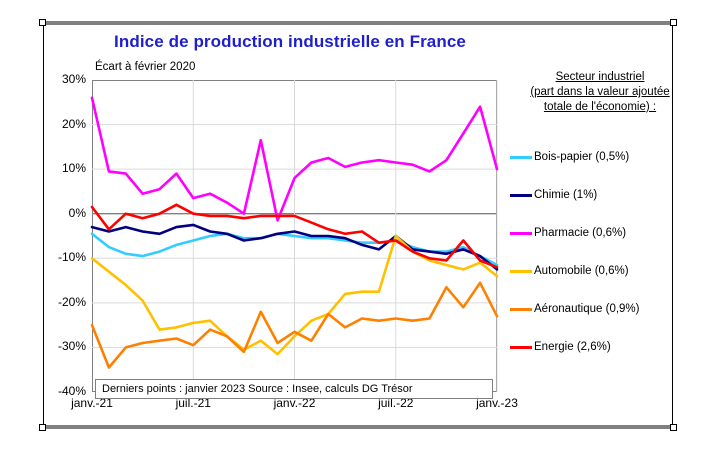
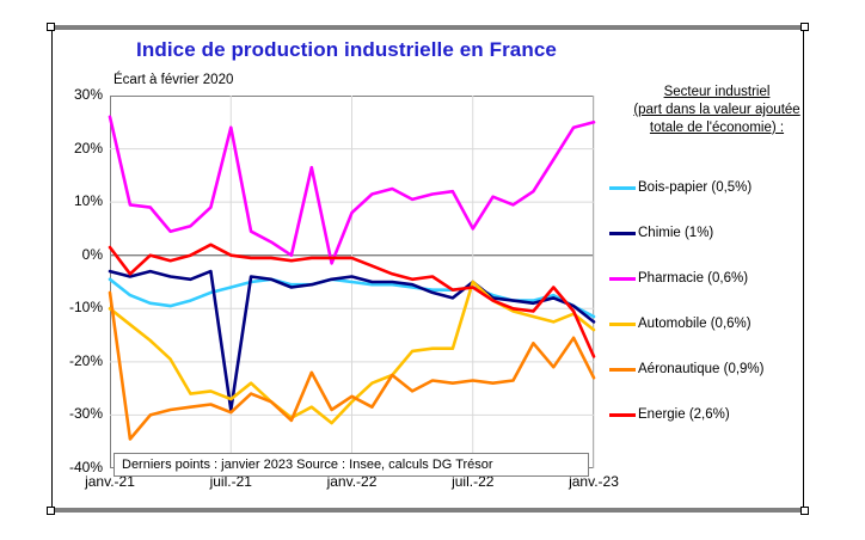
Aéronautique (0,9%)/janv.-21: -25% -> -7%
Chimie (1%)/juil.-21: -2% -> -29%
Pharmacie (0,6%)/juil.-21: 4% -> 24%
Automobile (0,6%)/juil.-21: -24% -> -27%
Pharmacie (0,6%)/juil.-22: 12% -> 5%
Pharmacie (0,6%)/janv.-23: 10% -> 25%
Energie (2,6%)/janv.-23: -12% -> -19%
